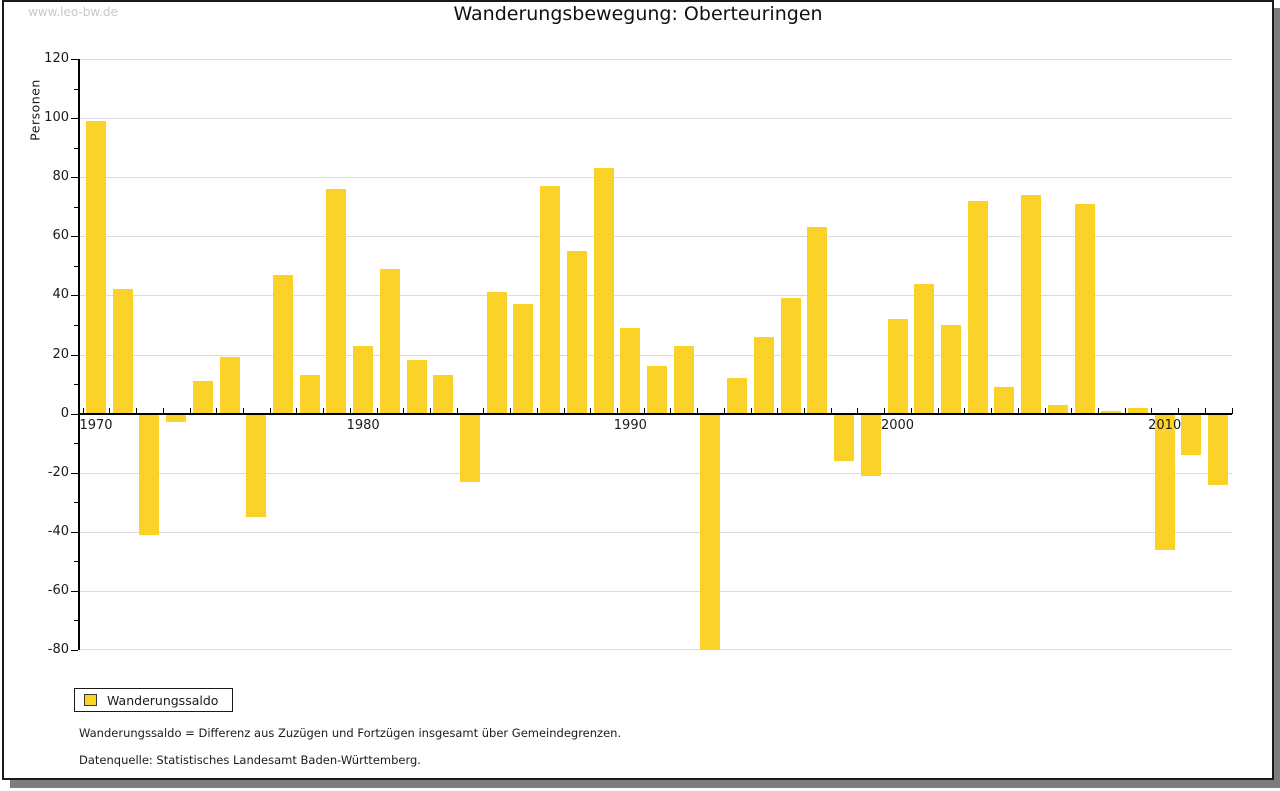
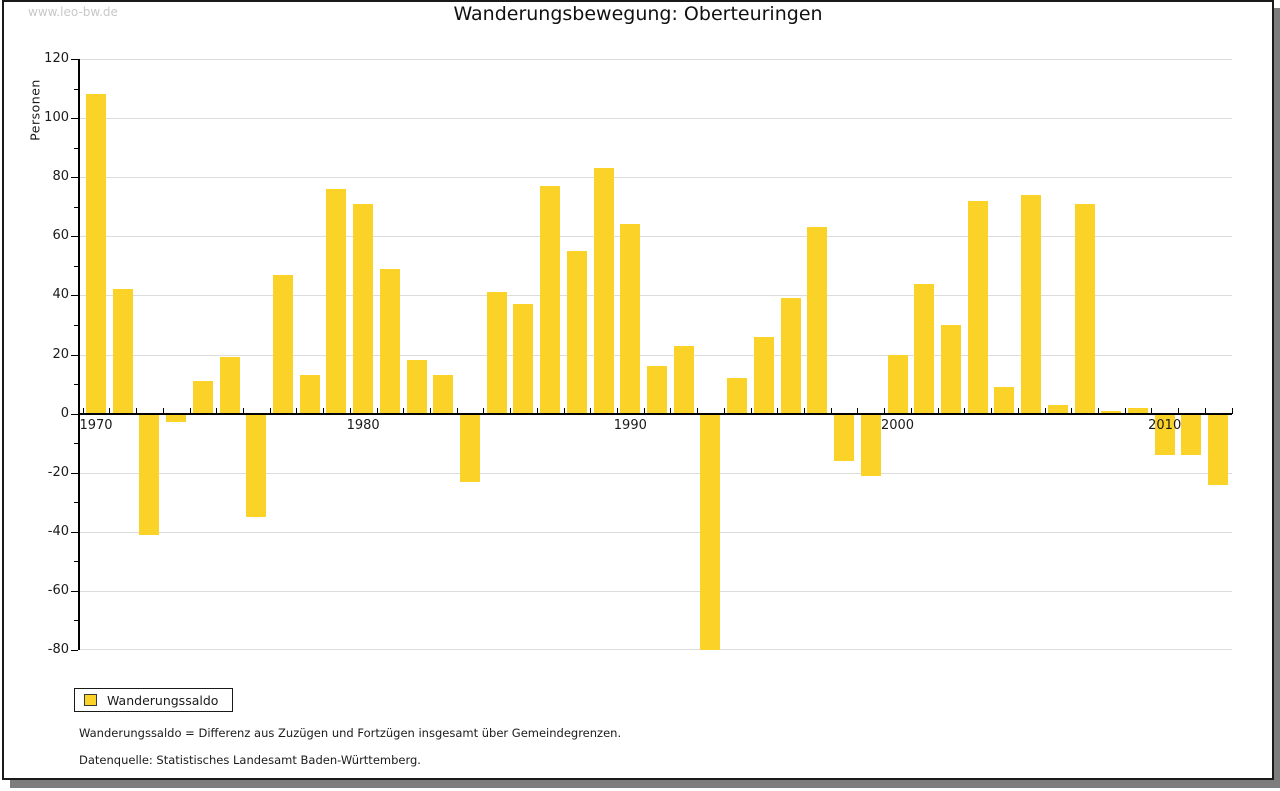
1970: 99 -> 108
1980: 23 -> 71
1990: 29 -> 64
2000: 32 -> 20
2010: -46 -> -14
